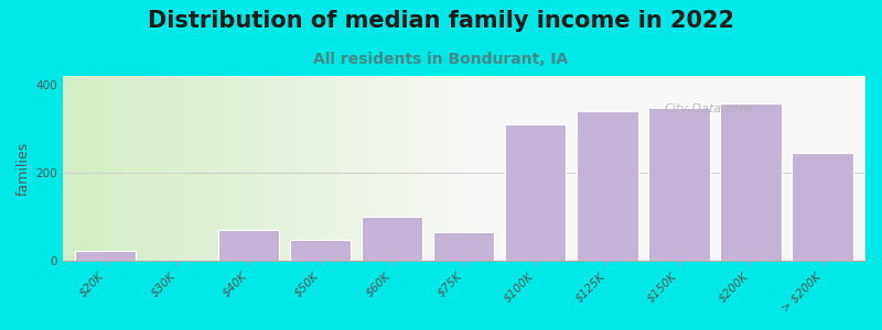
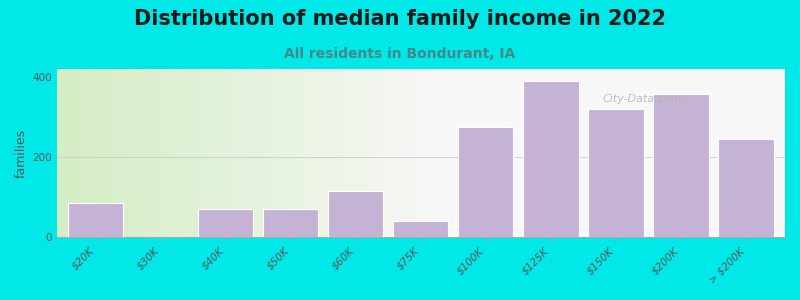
$20K: 22 -> 85
$50K: 48 -> 70
$60K: 100 -> 115
$75K: 65 -> 40
$100K: 310 -> 275
$125K: 340 -> 390
$150K: 348 -> 320
